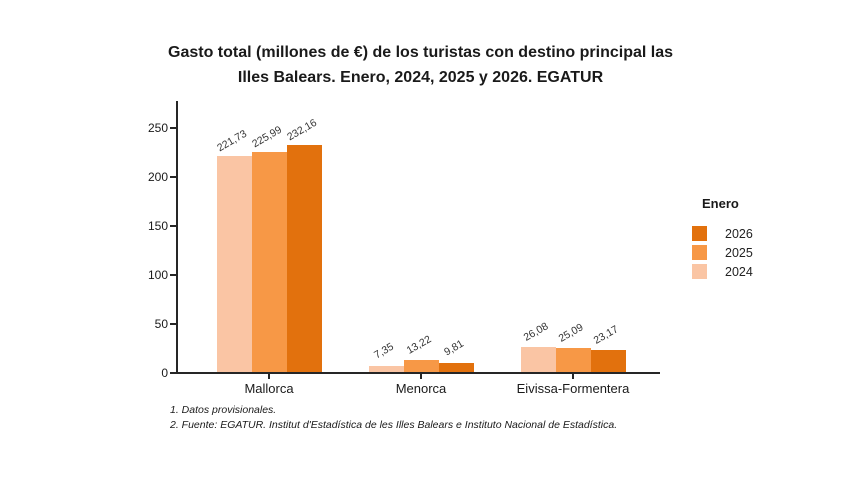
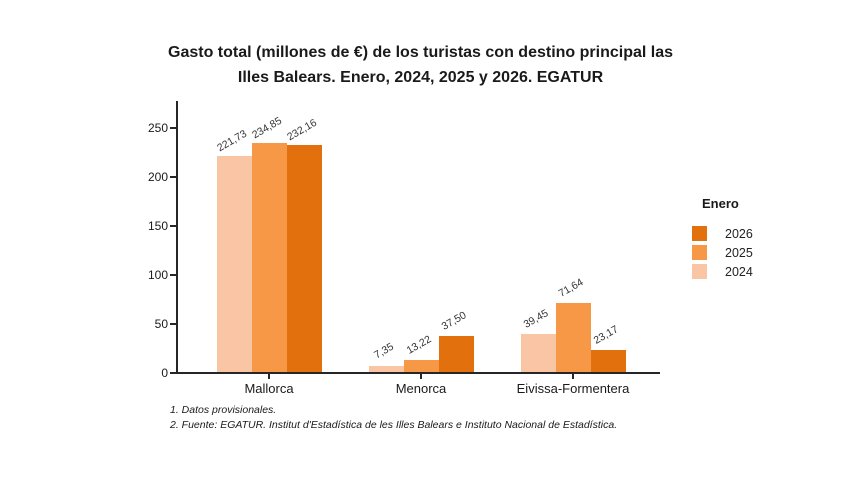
2025/Mallorca: 225,99 -> 234,85
2026/Menorca: 9,81 -> 37,50
2024/Eivissa-Formentera: 26,08 -> 39,45
2025/Eivissa-Formentera: 25,09 -> 71,64
